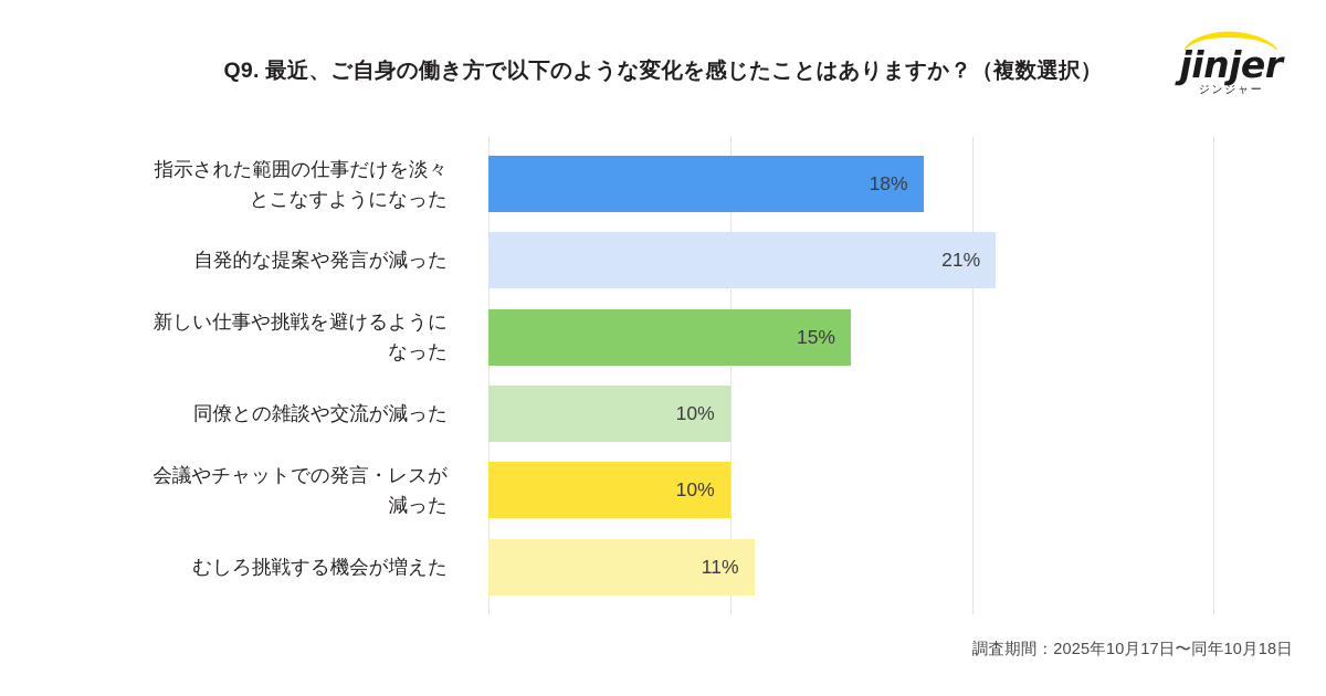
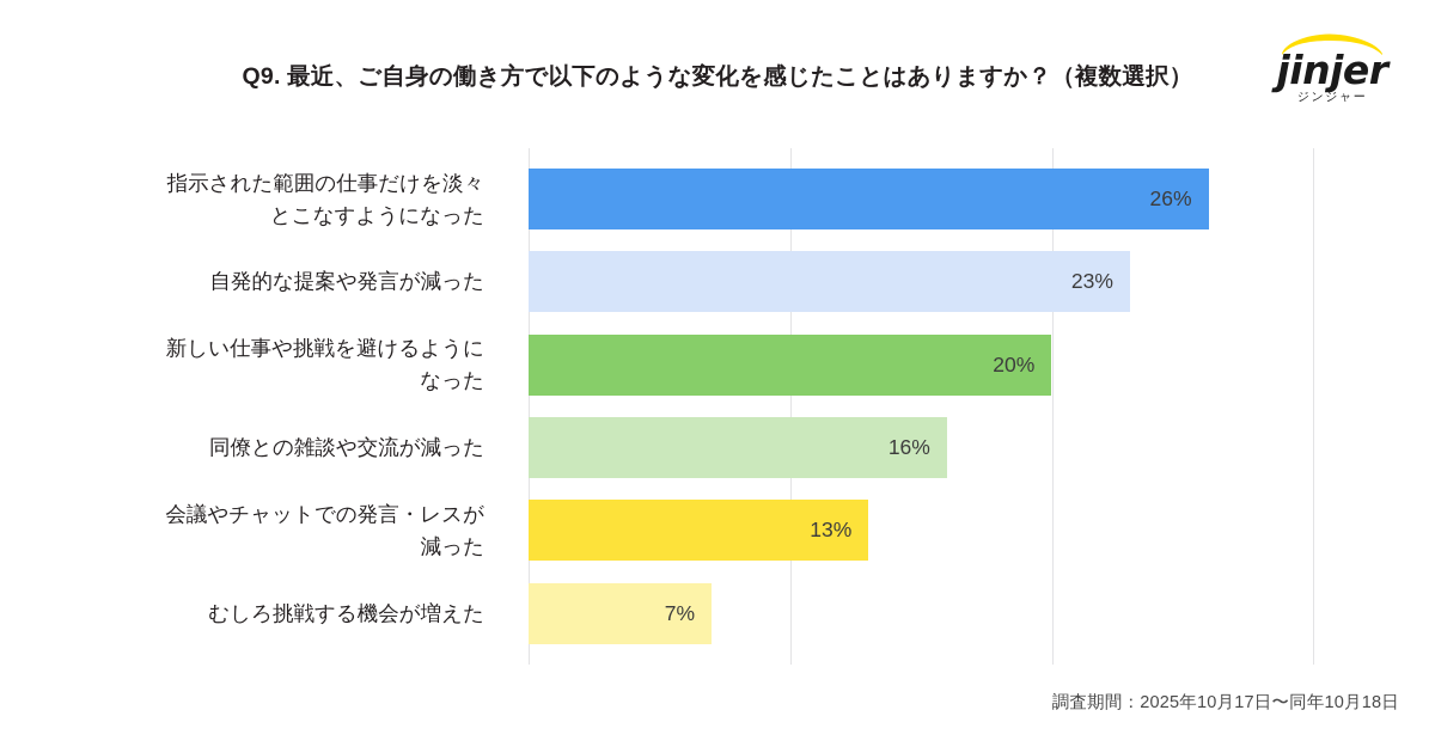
指示された範囲の仕事だけを淡々 とこなすようになった: 18% -> 26%
自発的な提案や発言が減った: 21% -> 23%
新しい仕事や挑戦を避けるように なった: 15% -> 20%
同僚との雑談や交流が減った: 10% -> 16%
会議やチャットでの発言・レスが 減った: 10% -> 13%
むしろ挑戦する機会が増えた: 11% -> 7%
